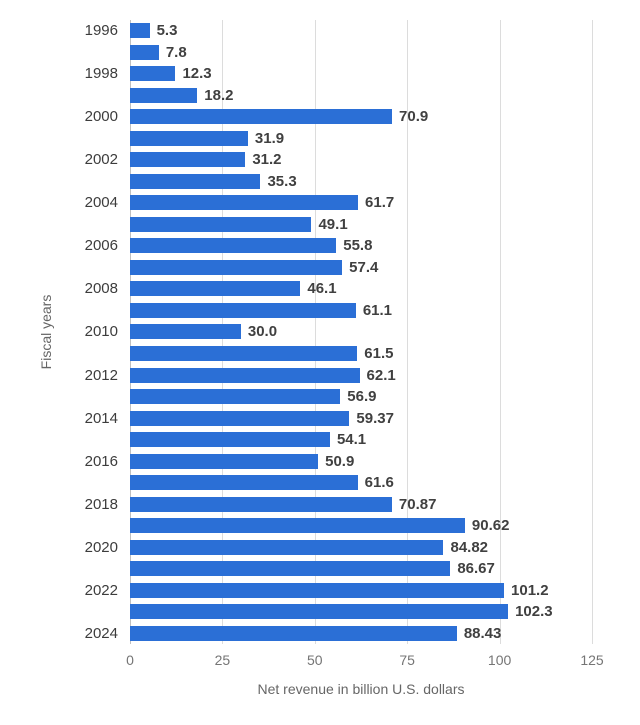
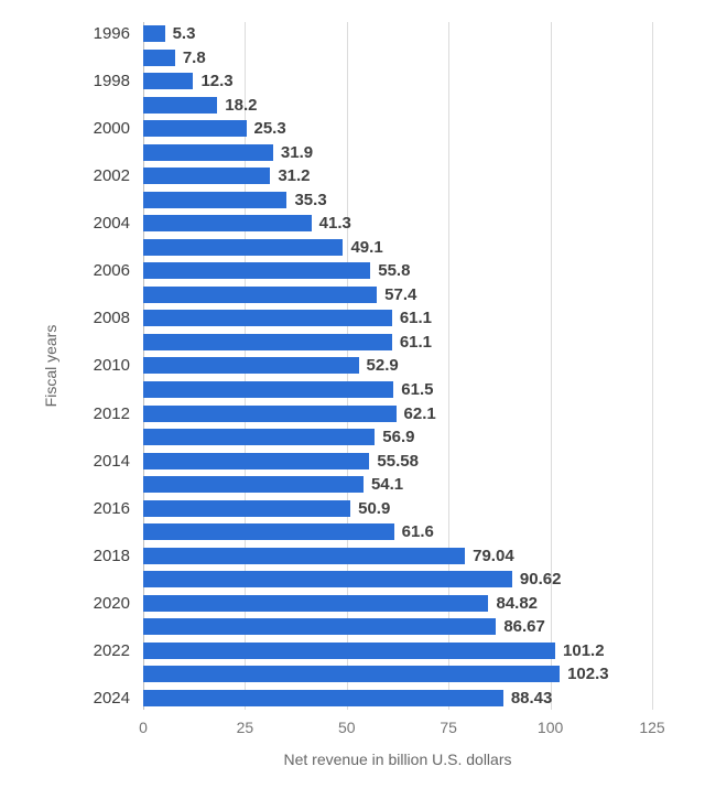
2000: 70.9 -> 25.3
2004: 61.7 -> 41.3
2008: 46.1 -> 61.1
2010: 30.0 -> 52.9
2014: 59.37 -> 55.58
2018: 70.87 -> 79.04
